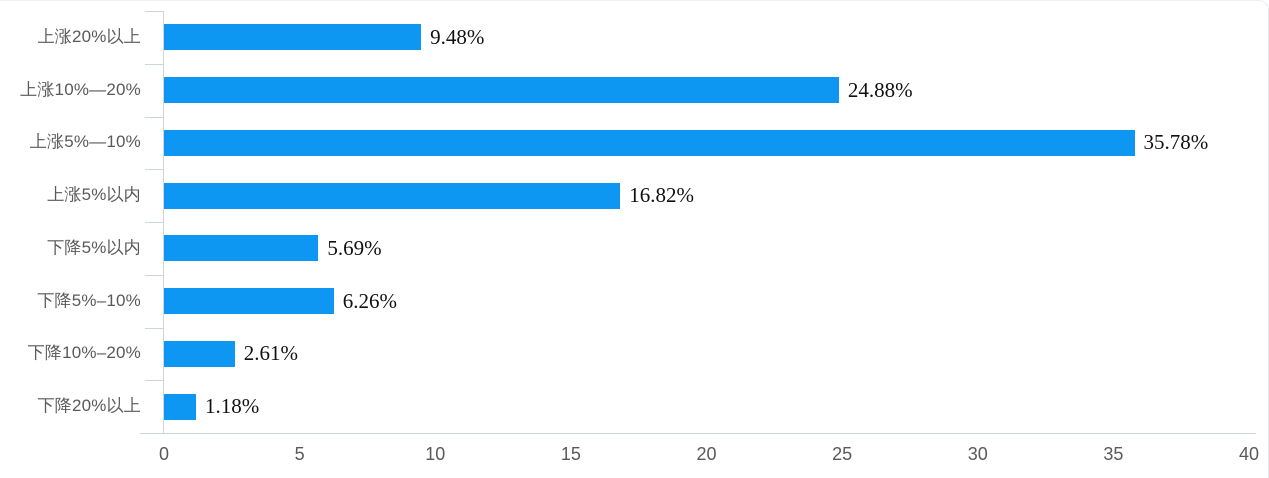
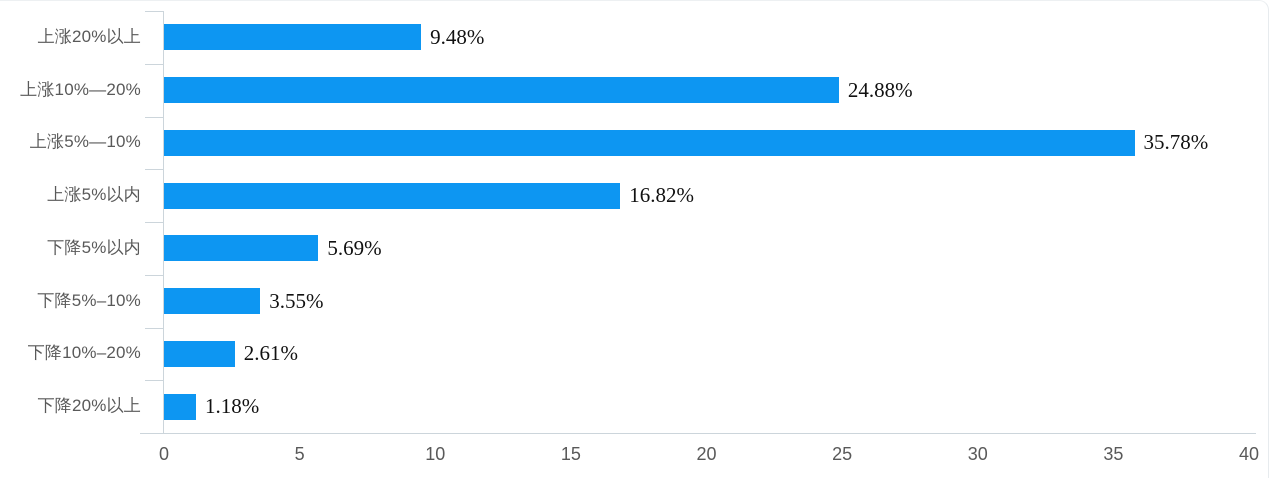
下降5%–10%: 6.26% -> 3.55%
